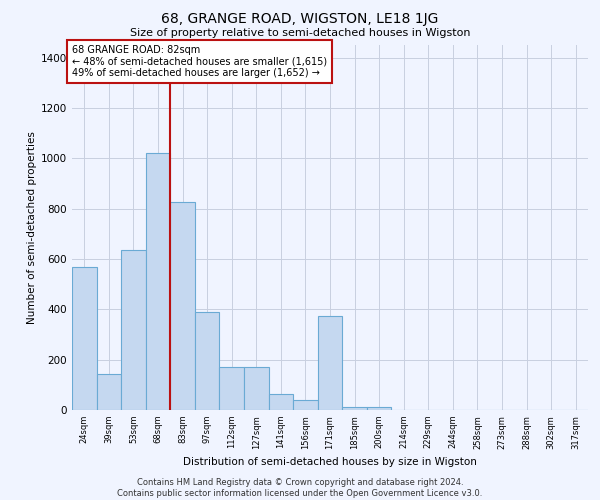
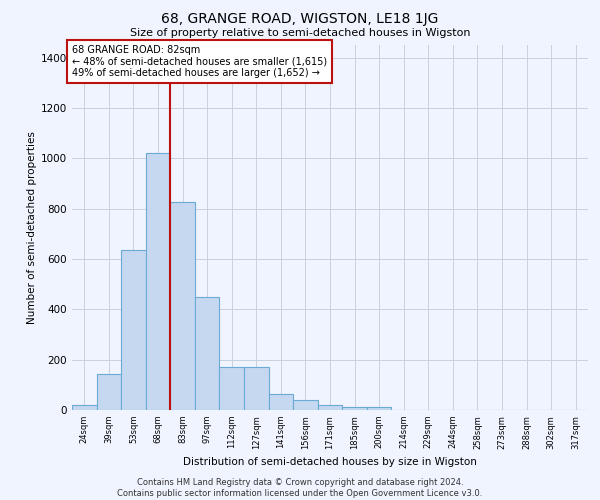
24sqm: 570 -> 18
97sqm: 390 -> 448
171sqm: 375 -> 20
